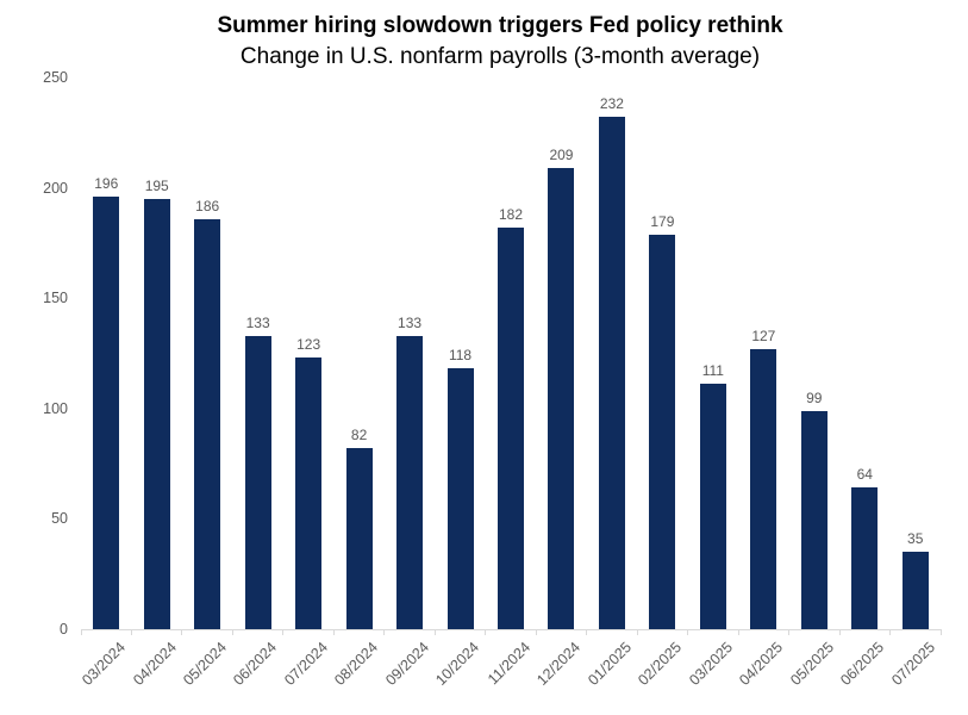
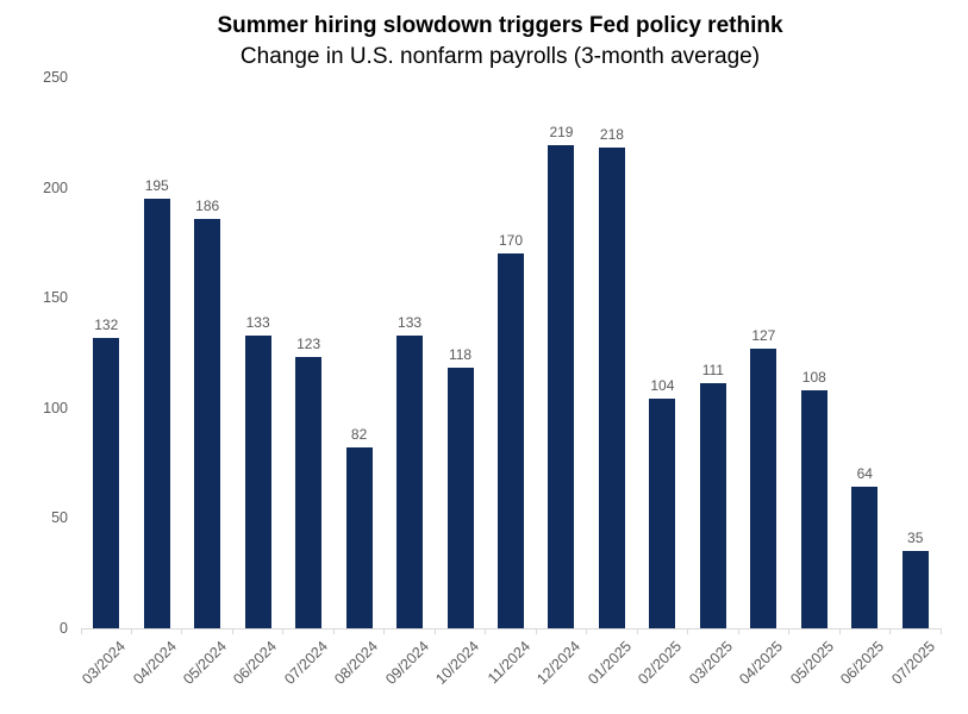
03/2024: 196 -> 132
11/2024: 182 -> 170
12/2024: 209 -> 219
01/2025: 232 -> 218
02/2025: 179 -> 104
05/2025: 99 -> 108
